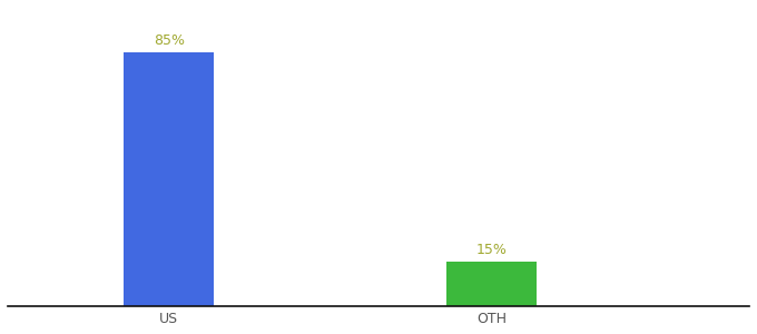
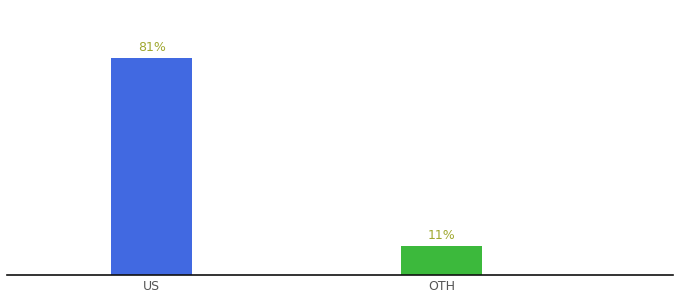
US: 85% -> 81%
OTH: 15% -> 11%
